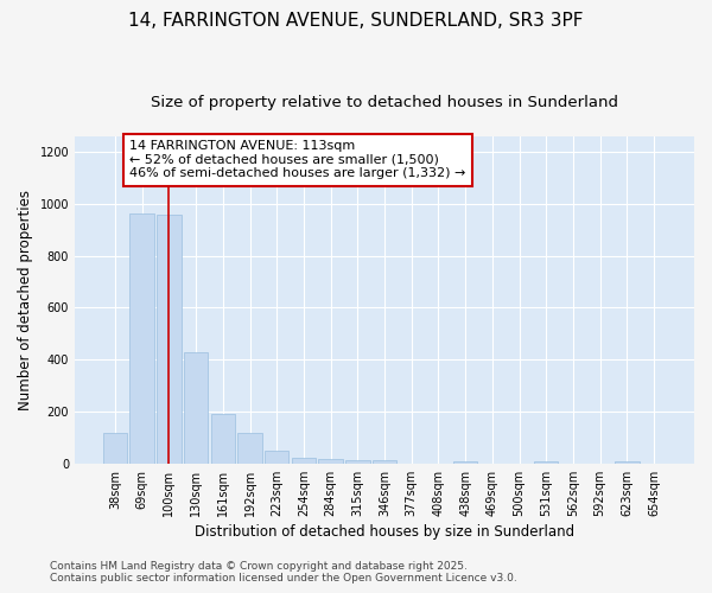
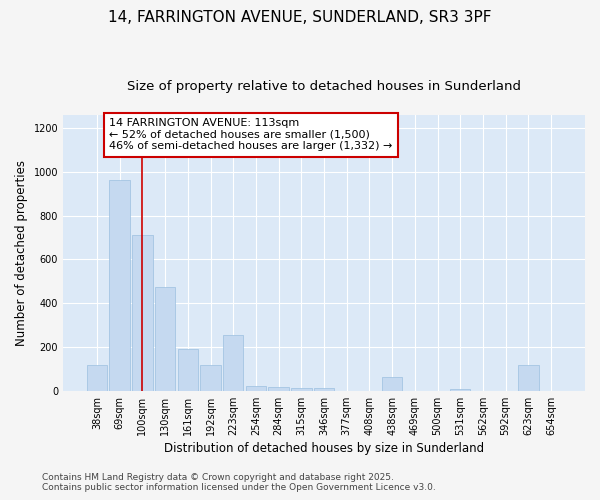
100sqm: 960 -> 710
130sqm: 430 -> 475
223sqm: 48 -> 255
438sqm: 7 -> 65
623sqm: 8 -> 120
